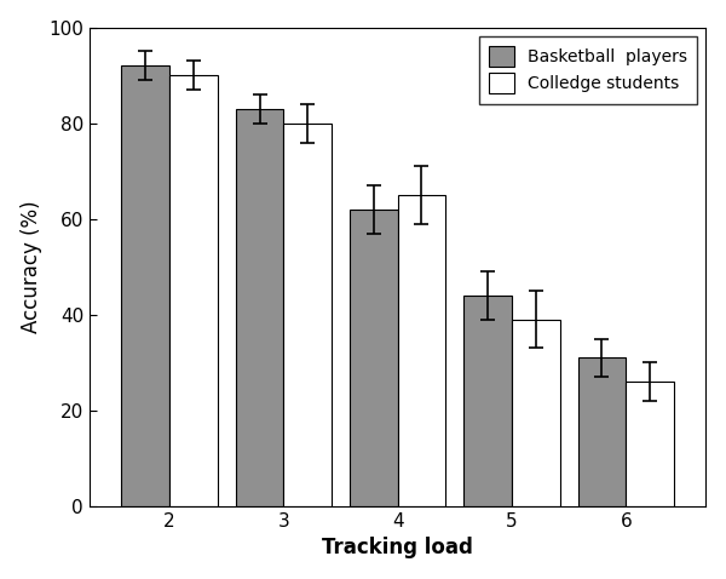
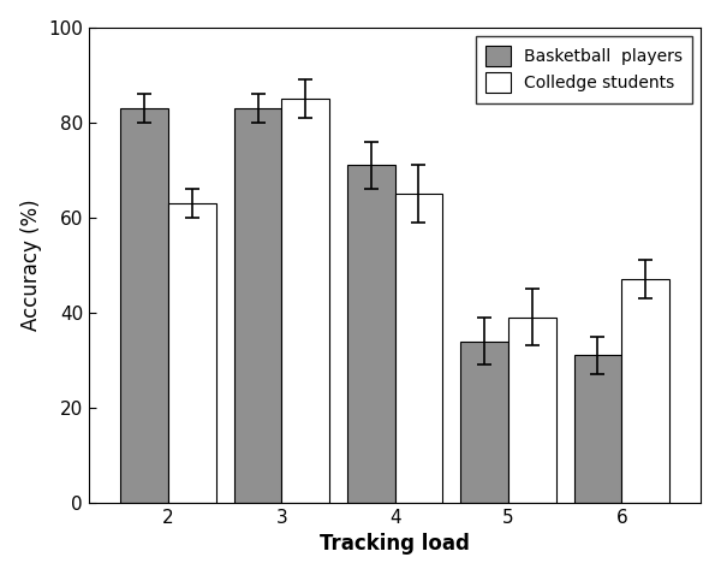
Basketball players/2: 92 -> 83
Colledge students/2: 90 -> 63
Colledge students/3: 80 -> 85
Basketball players/4: 62 -> 71
Basketball players/5: 44 -> 34
Colledge students/6: 26 -> 47
